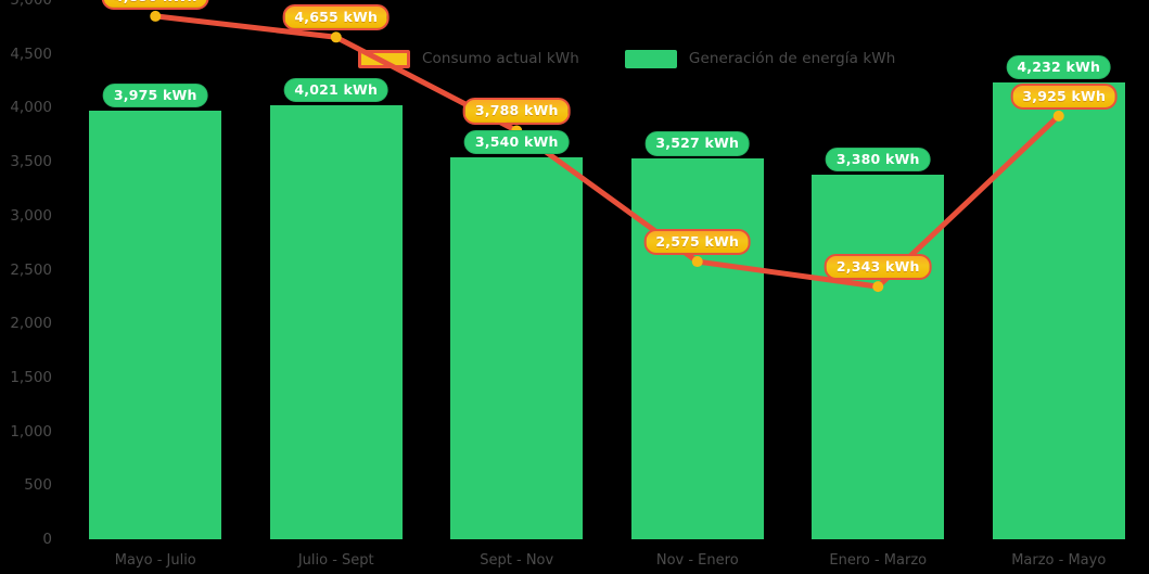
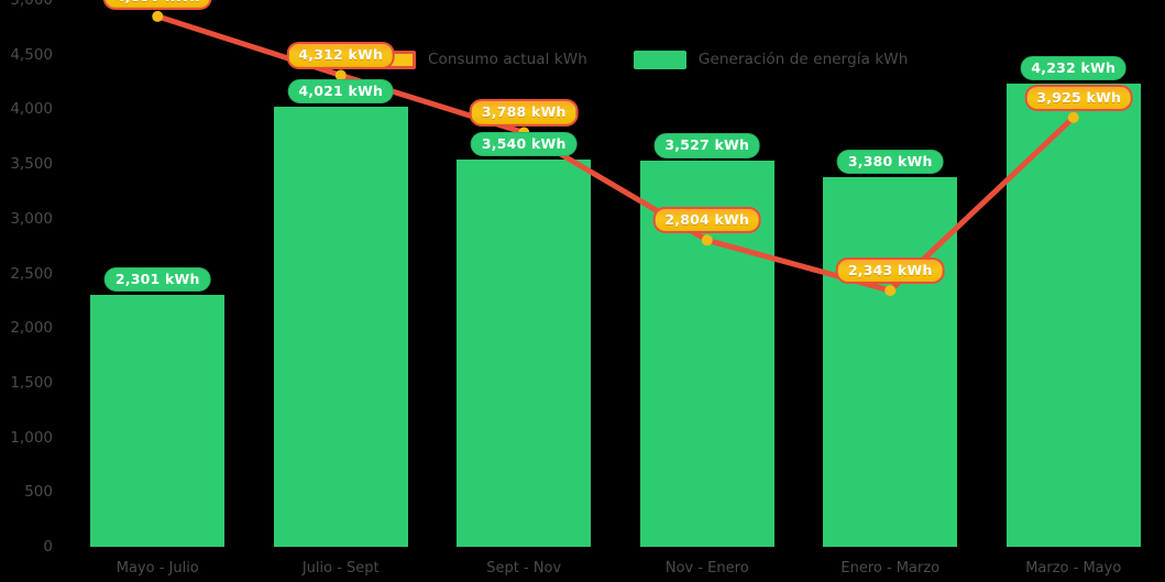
Generación de energía kWh/Mayo - Julio: 3,975 -> 2,301
Consumo actual kWh/Julio - Sept: 4,655 -> 4,312
Consumo actual kWh/Nov - Enero: 2,575 -> 2,804
